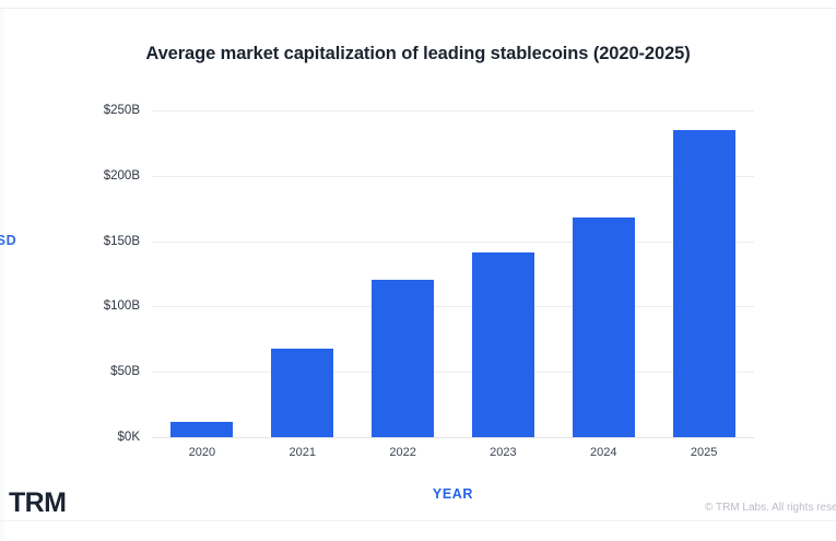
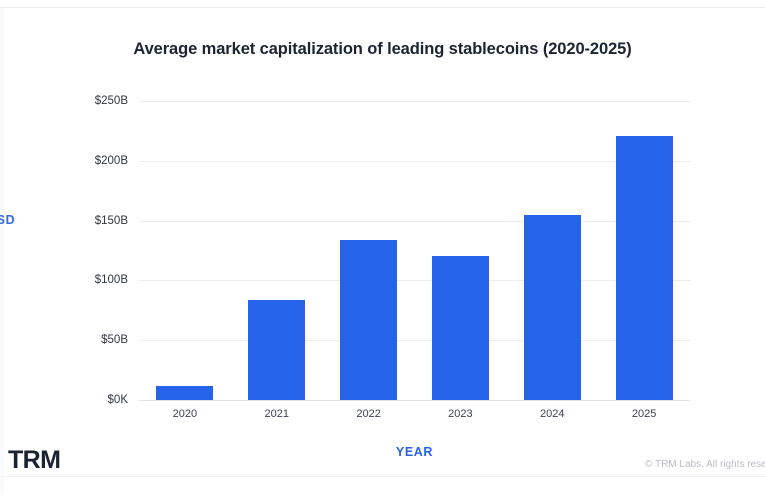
2021: $68B -> $84B
2022: $120B -> $134B
2023: $141B -> $120B
2024: $168B -> $155B
2025: $235B -> $221B
